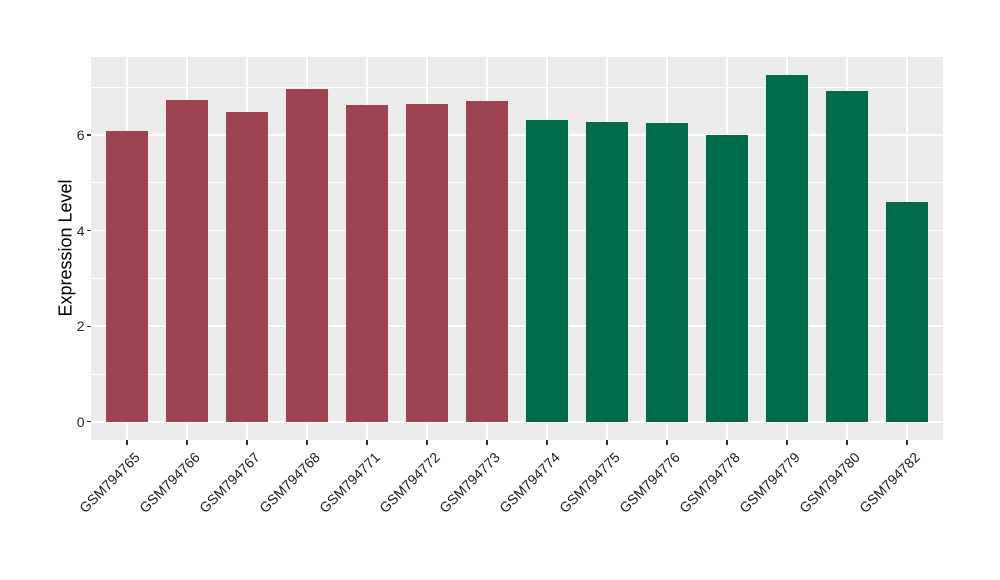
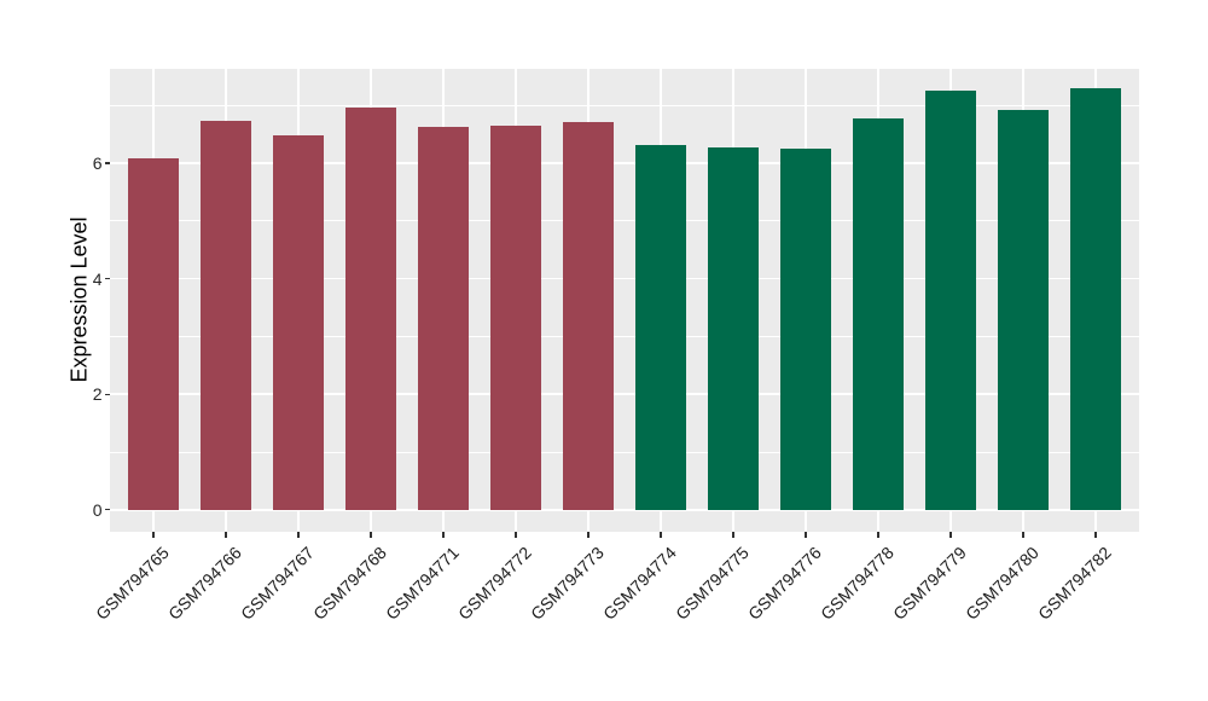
GSM794778: 6.0 -> 6.8
GSM794782: 4.6 -> 7.3
